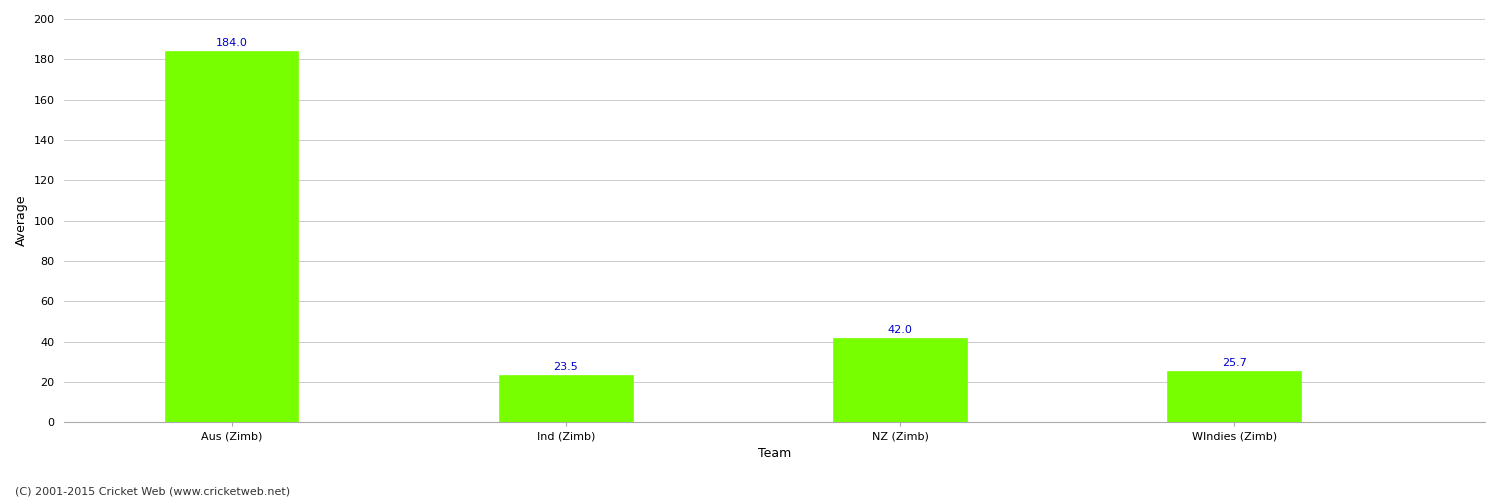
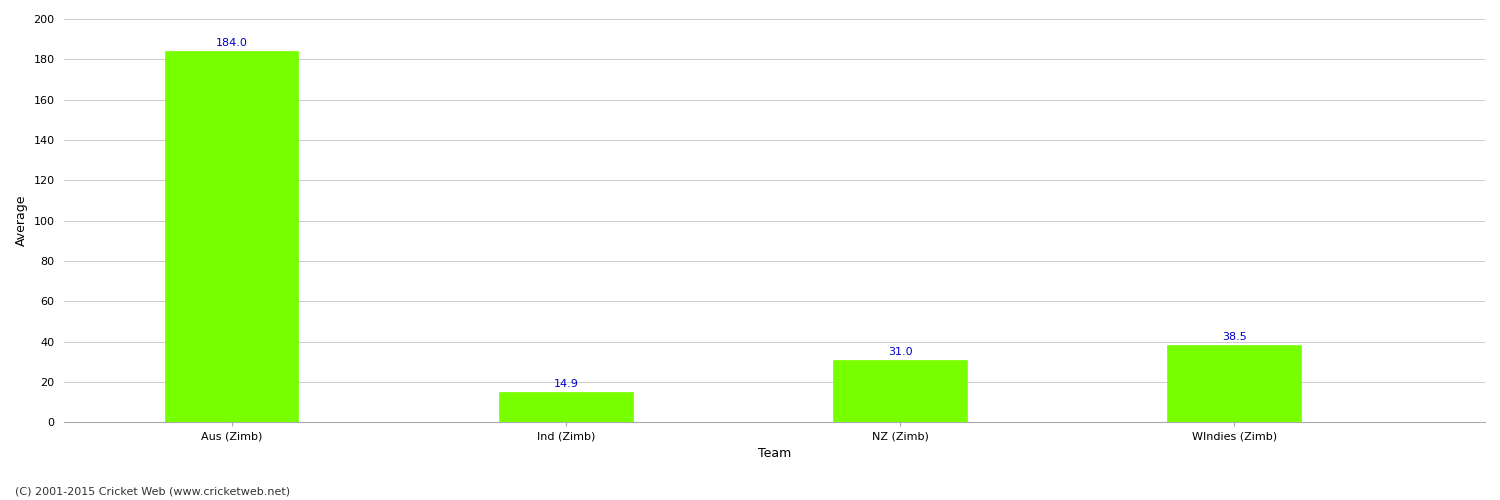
Ind (Zimb): 23.5 -> 14.9
NZ (Zimb): 42.0 -> 31.0
WIndies (Zimb): 25.7 -> 38.5
